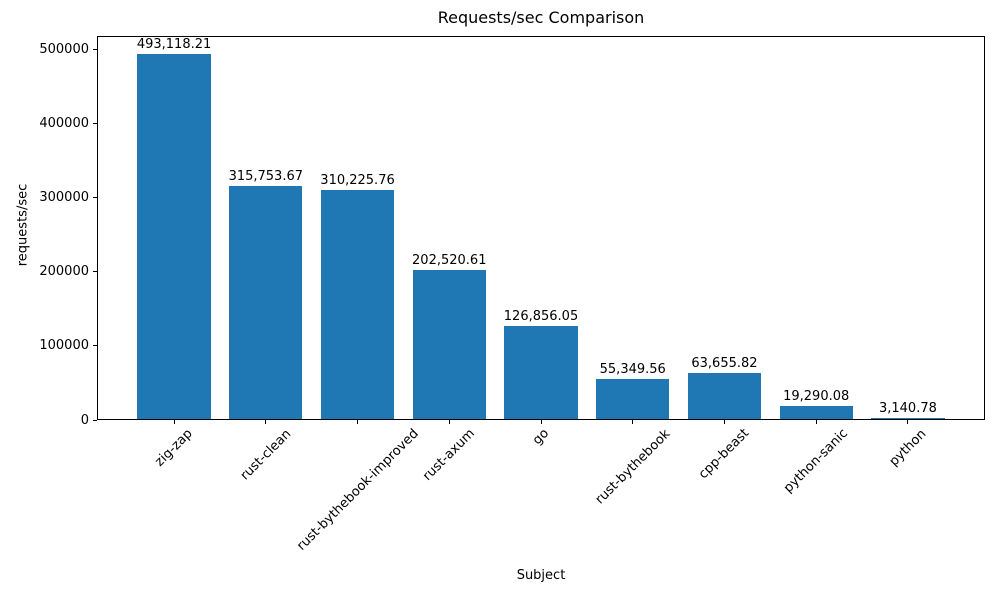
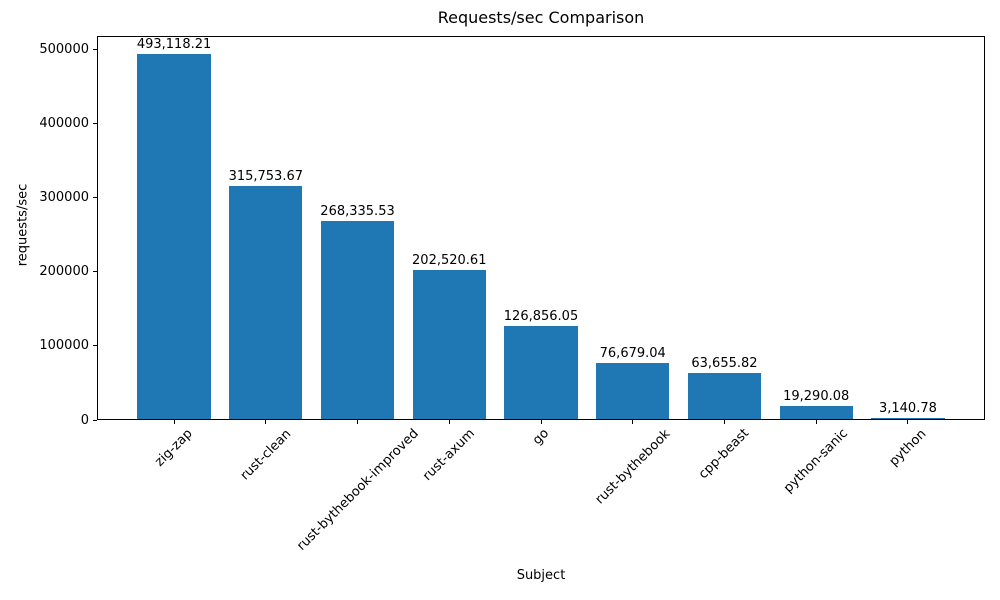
rust-bythebook-improved: 310,225.76 -> 268,335.53
rust-bythebook: 55,349.56 -> 76,679.04
